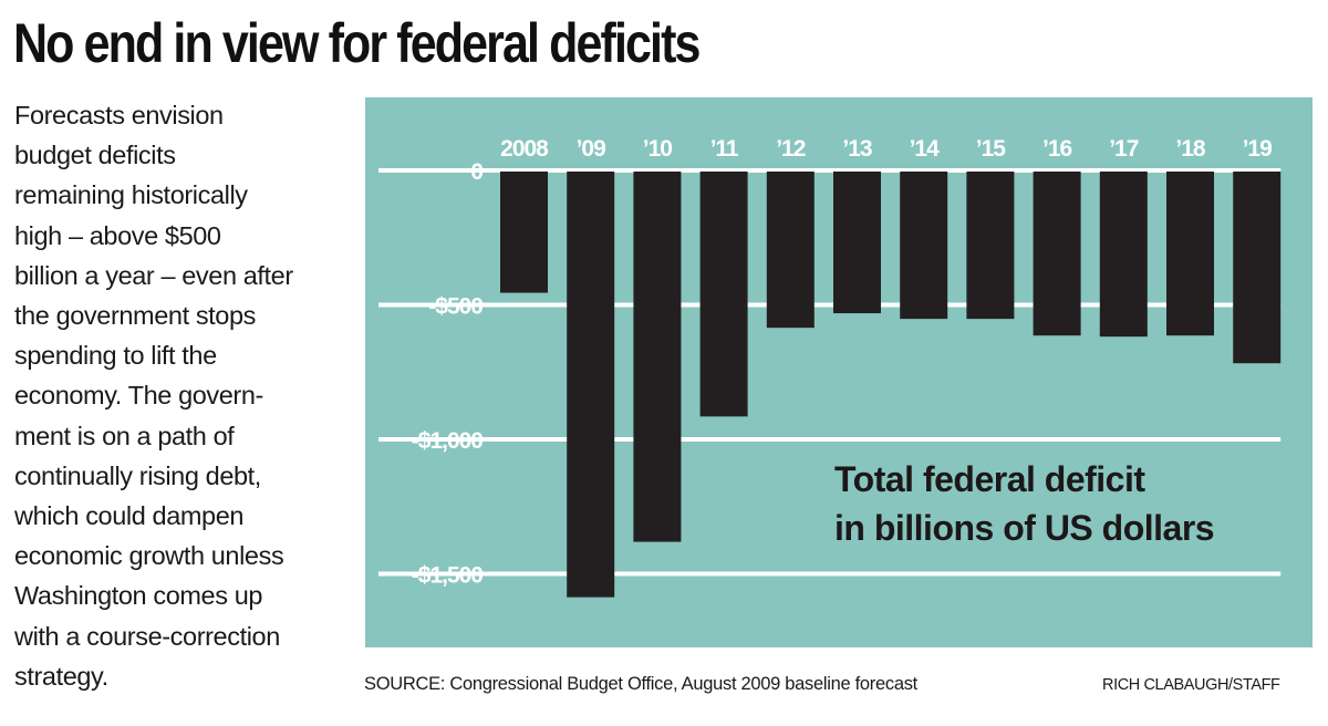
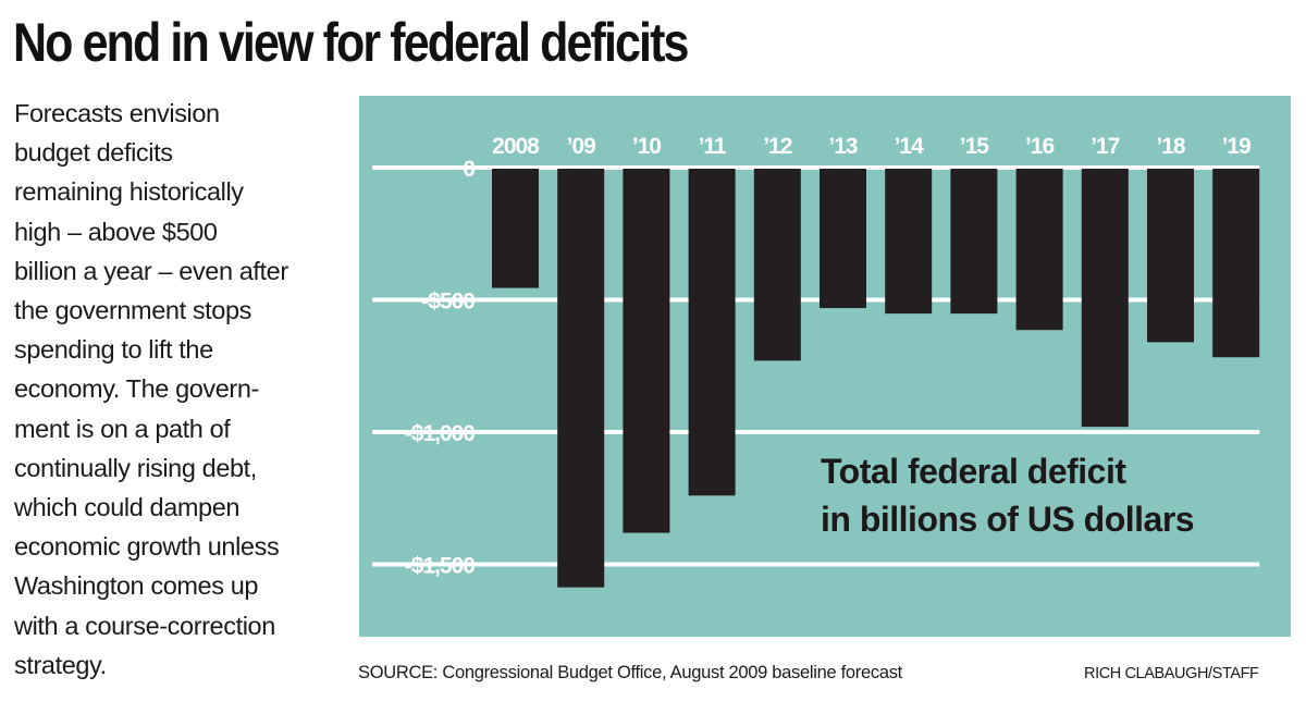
’11: -920 -> -1240
’12: -580 -> -730
’17: -620 -> -980
’18: -610 -> -660
